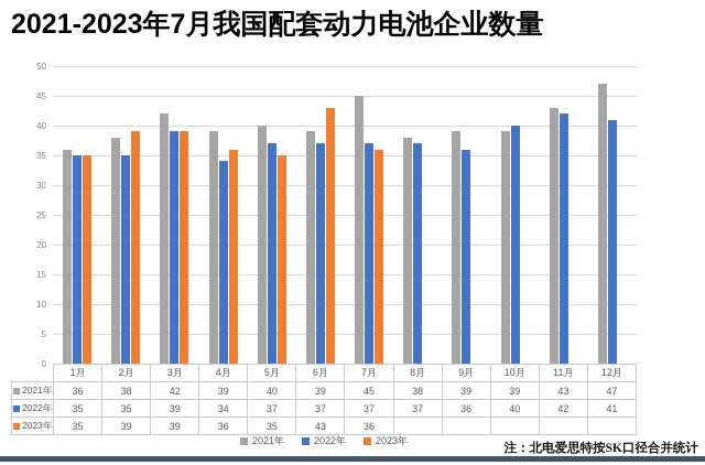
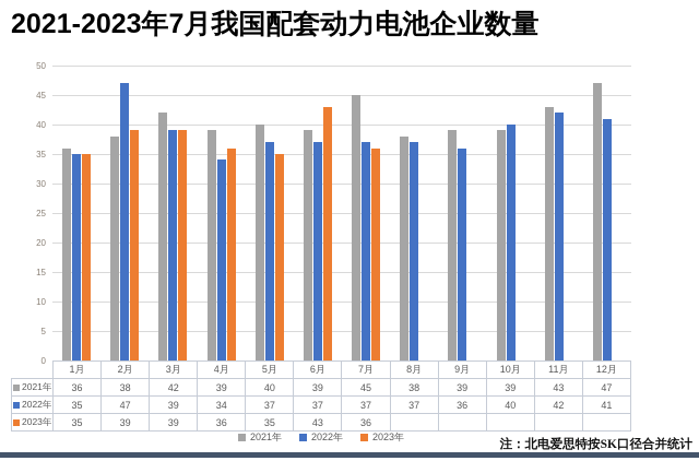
2022年/2月: 35 -> 47
